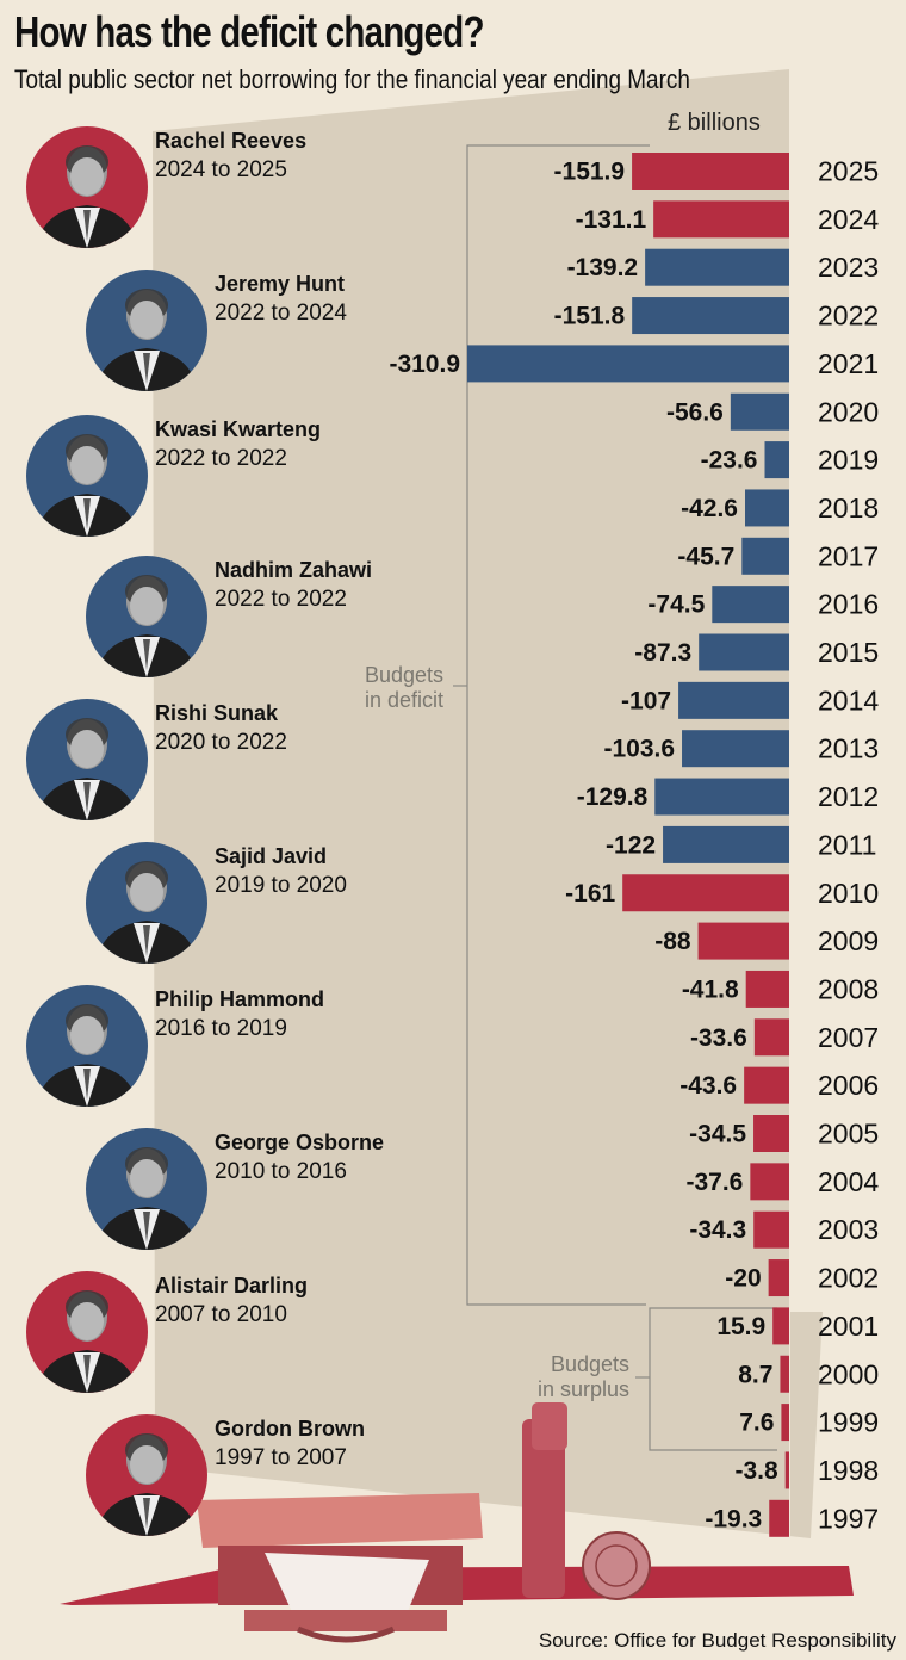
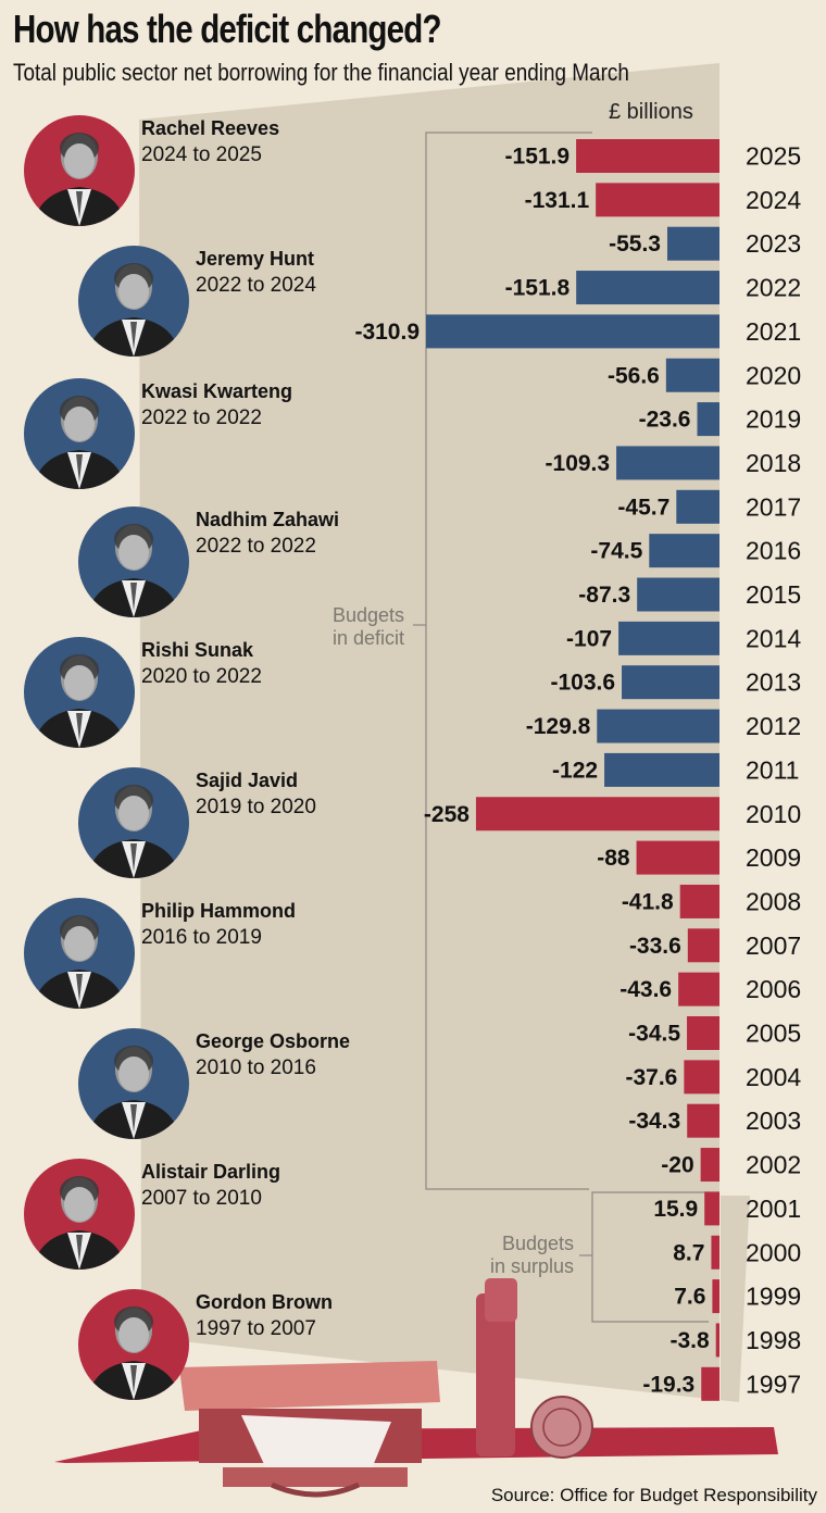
2023: -139.2 -> -55.3
2018: -42.6 -> -109.3
2010: -161 -> -258
